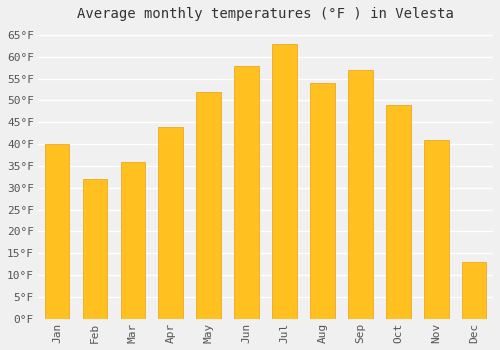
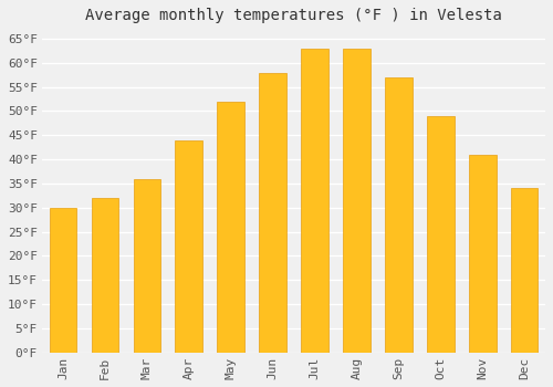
Jan: 40°F -> 30°F
Aug: 54°F -> 63°F
Dec: 13°F -> 34°F
